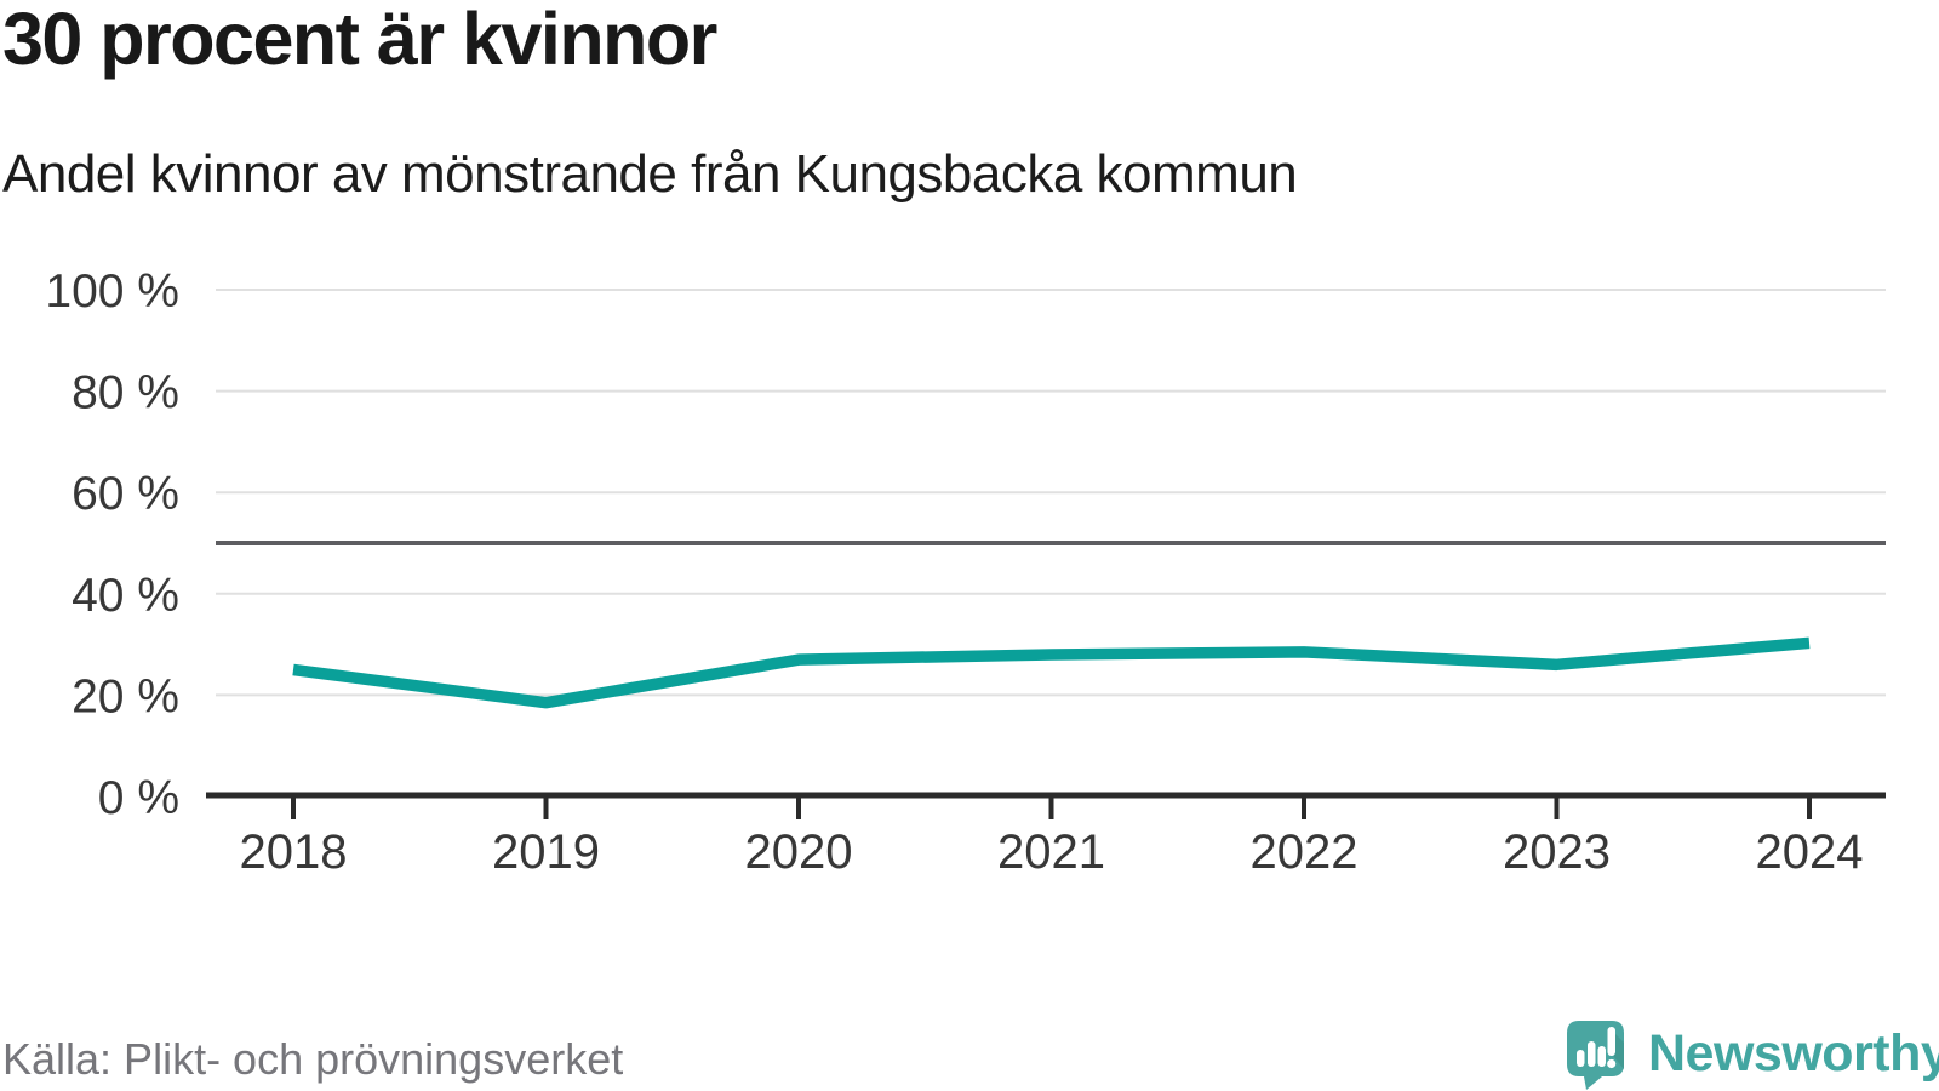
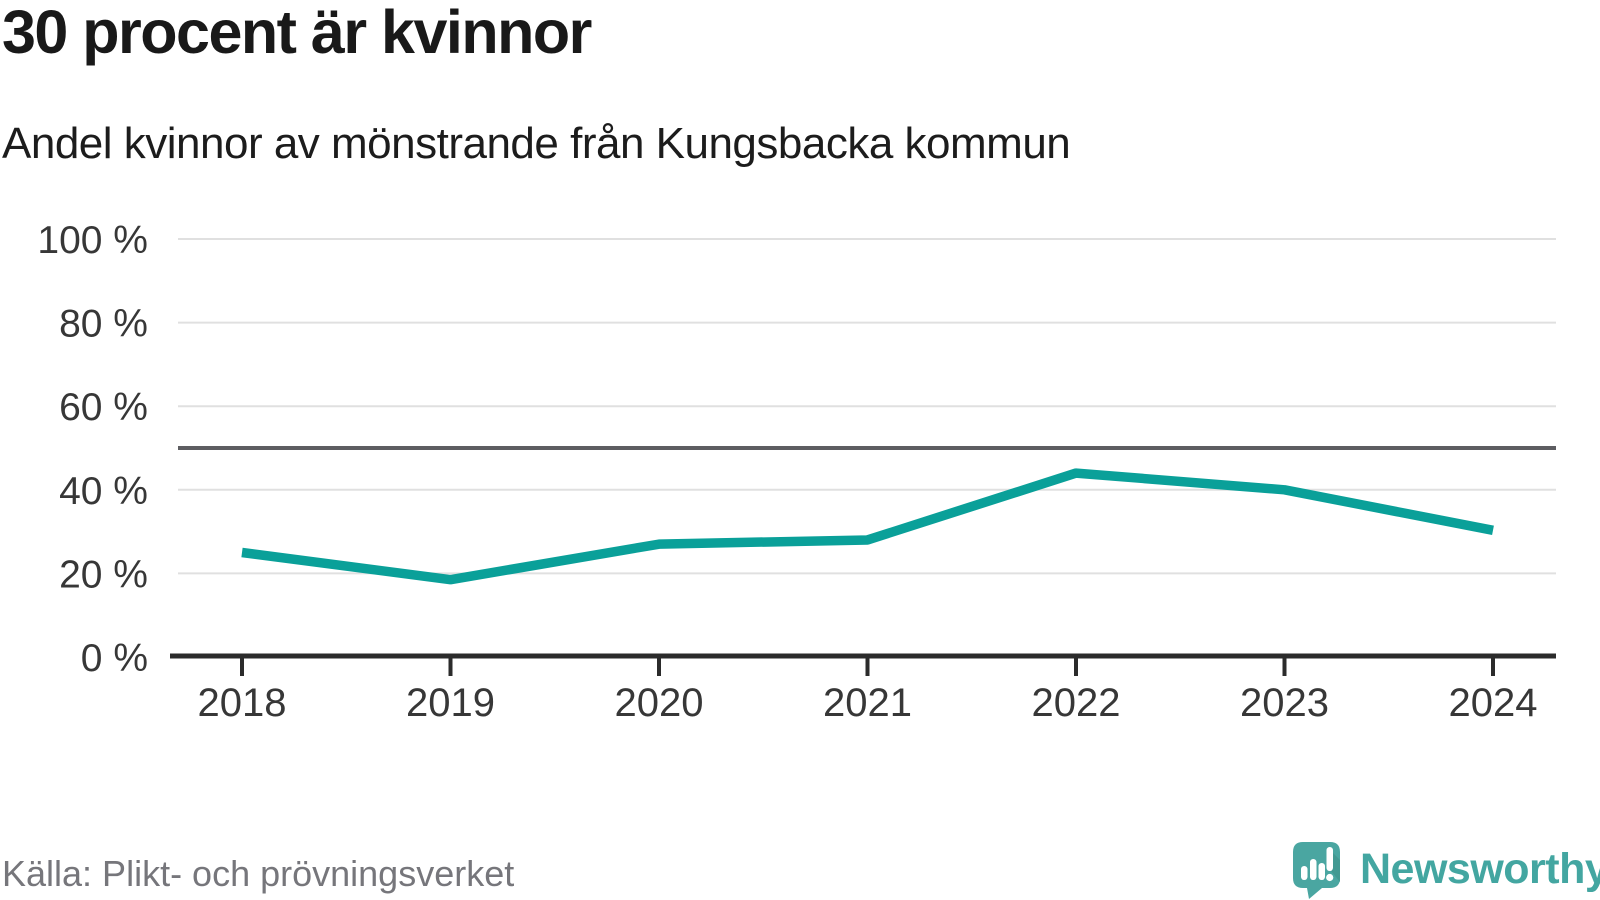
2022: 28% -> 44%
2023: 26% -> 40%
